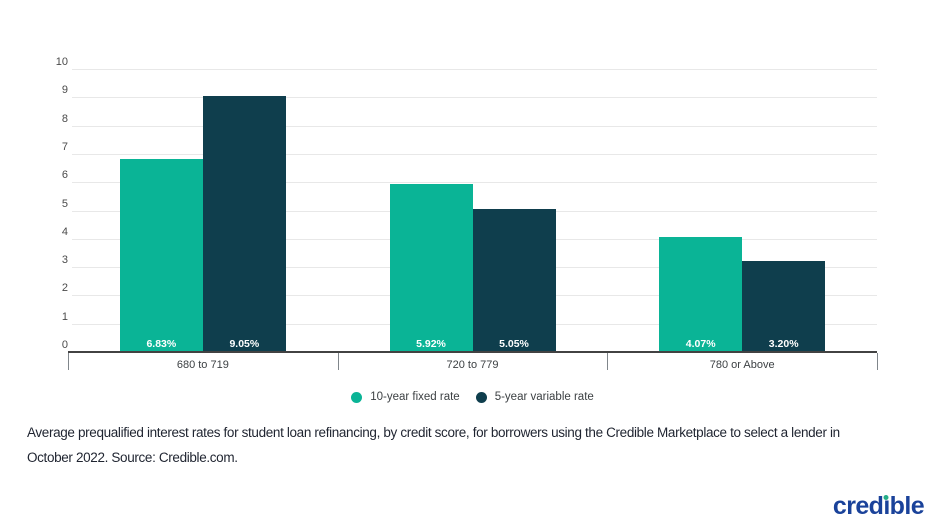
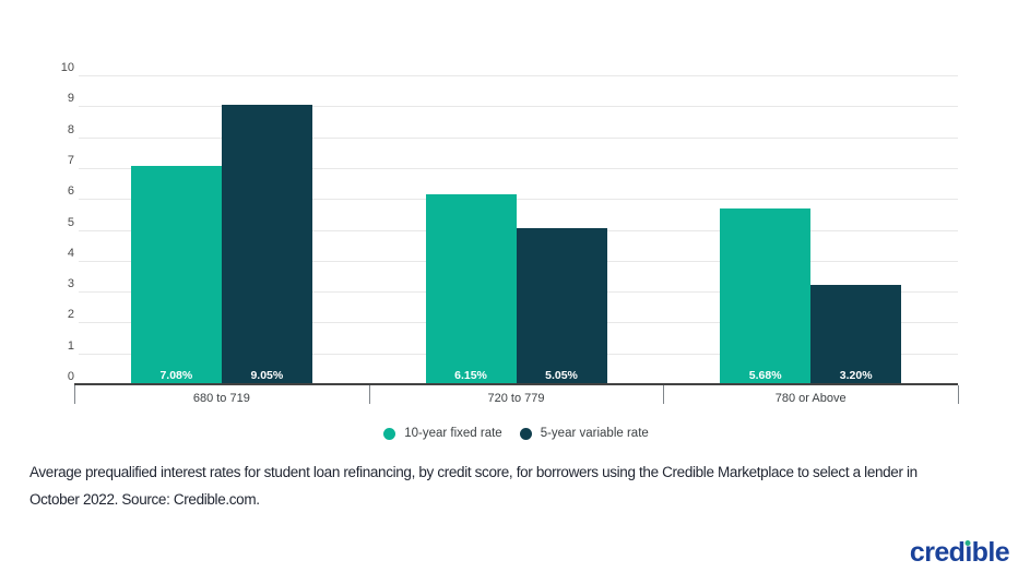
10-year fixed rate/680 to 719: 6.83% -> 7.08%
10-year fixed rate/720 to 779: 5.92% -> 6.15%
10-year fixed rate/780 or Above: 4.07% -> 5.68%
